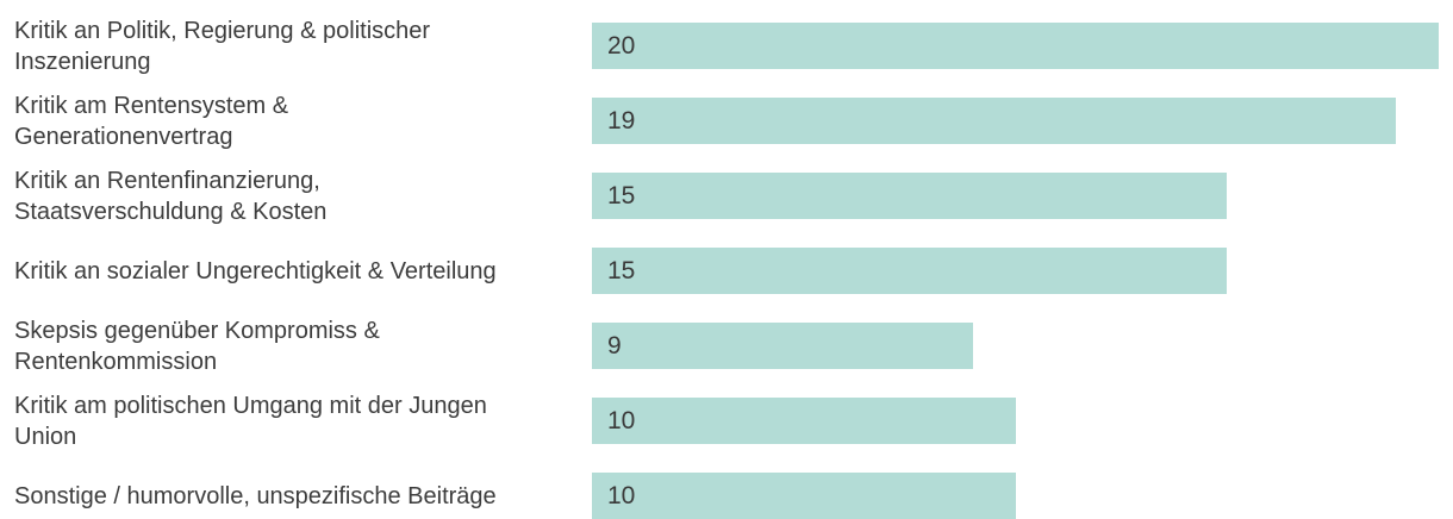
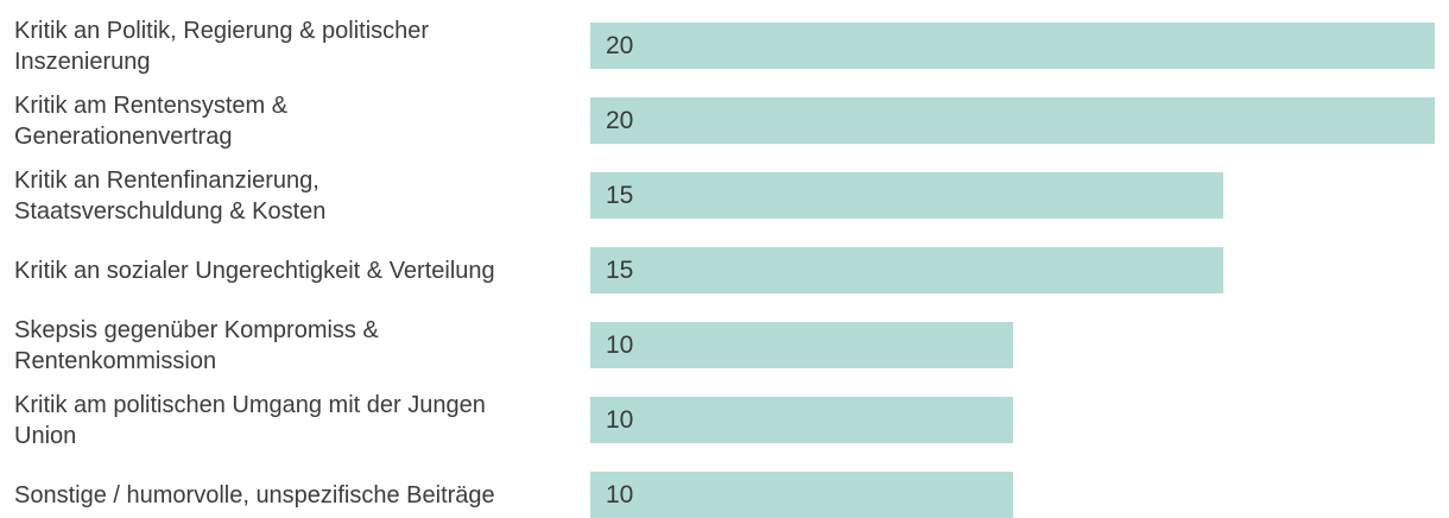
Kritik am Rentensystem & Generationenvertrag: 19 -> 20
Skepsis gegenüber Kompromiss & Rentenkommission: 9 -> 10
